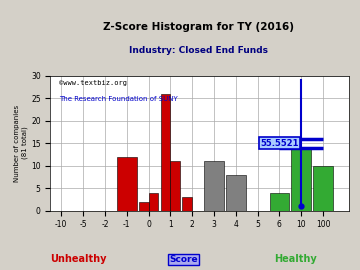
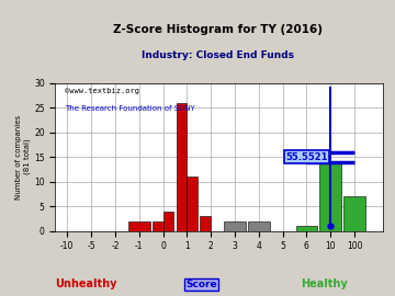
-1: 12 -> 2
3: 11 -> 2
4: 8 -> 2
6: 4 -> 1
100: 10 -> 7
